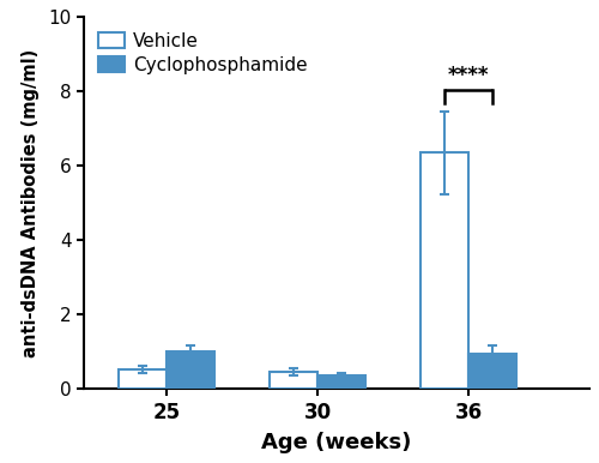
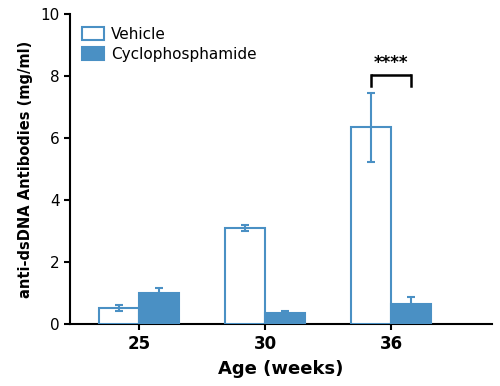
Vehicle/30: 0.47 -> 3.10
Cyclophosphamide/36: 0.95 -> 0.65
